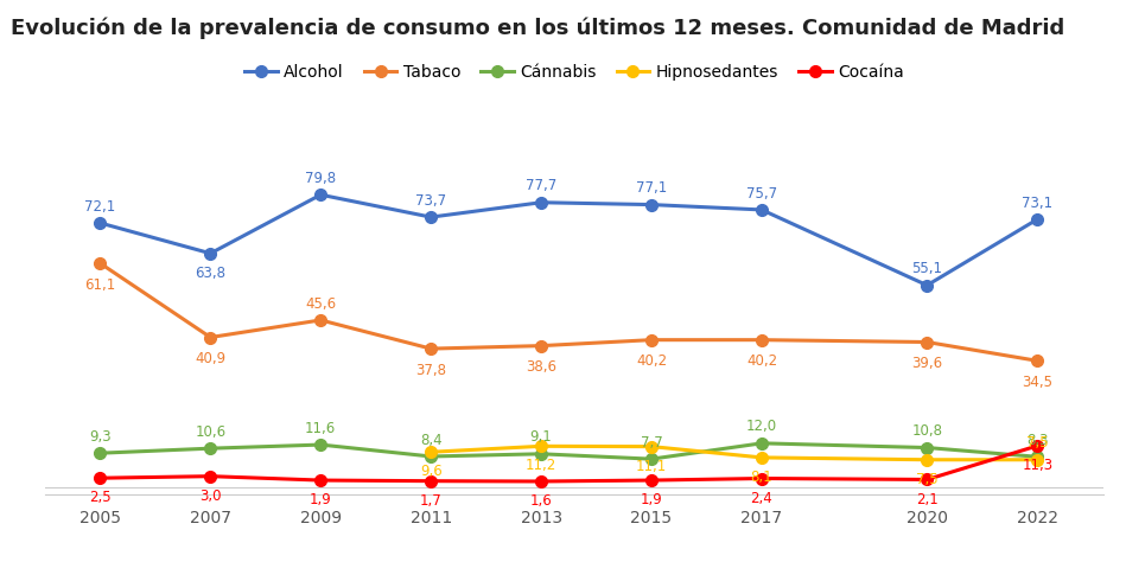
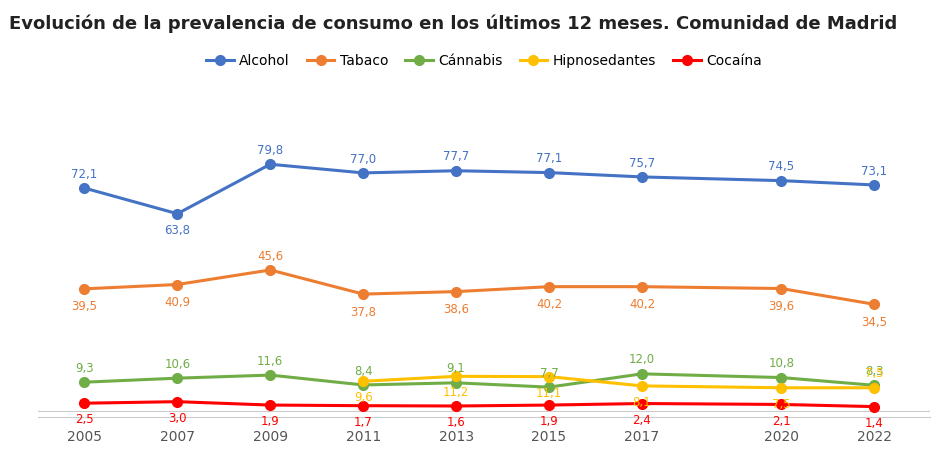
Tabaco/2005: 61,1 -> 39,5
Alcohol/2011: 73,7 -> 77,0
Alcohol/2020: 55,1 -> 74,5
Cocaína/2022: 11,3 -> 1,4
